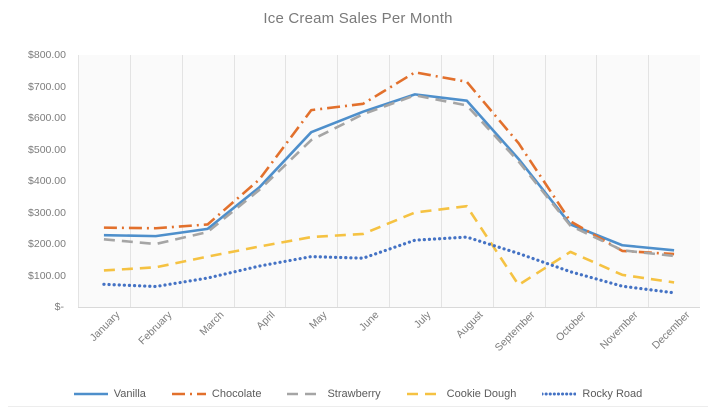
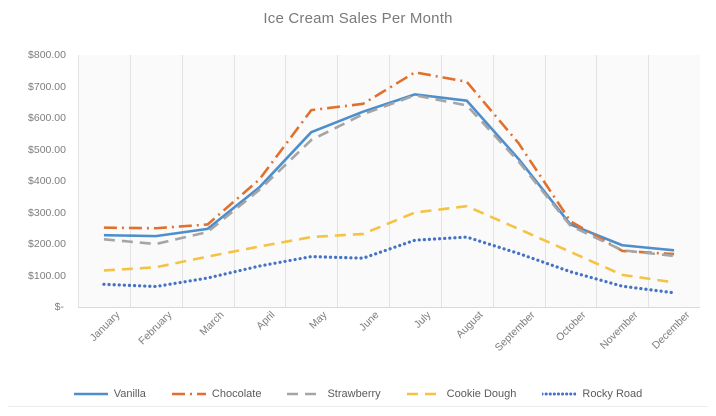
Cookie Dough/September: $70 -> $250
